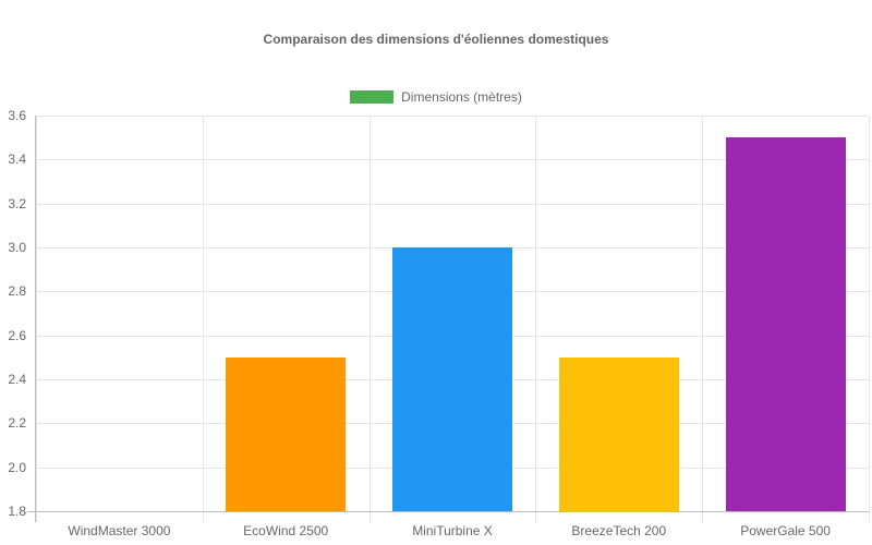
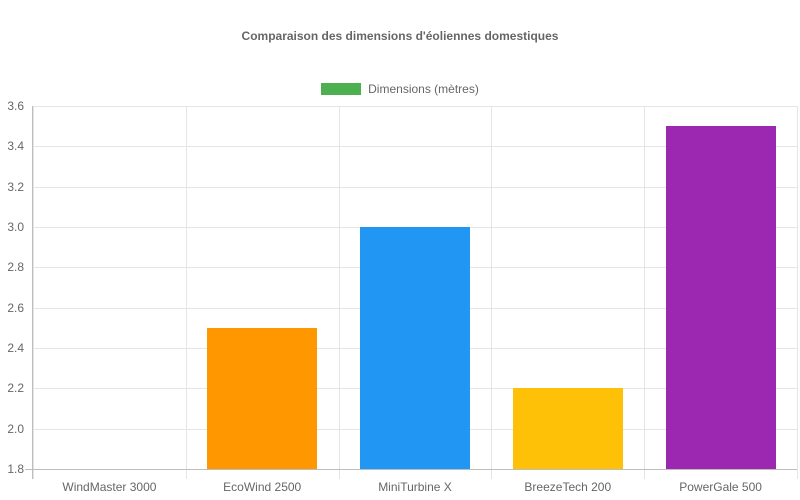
BreezeTech 200: 2.5 -> 2.2
